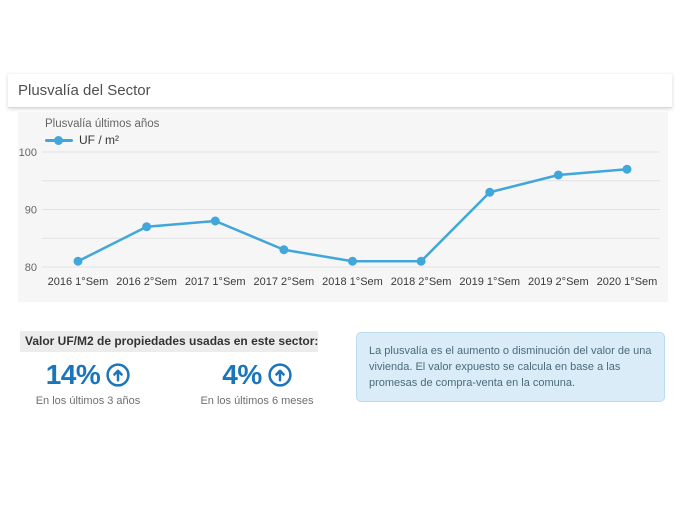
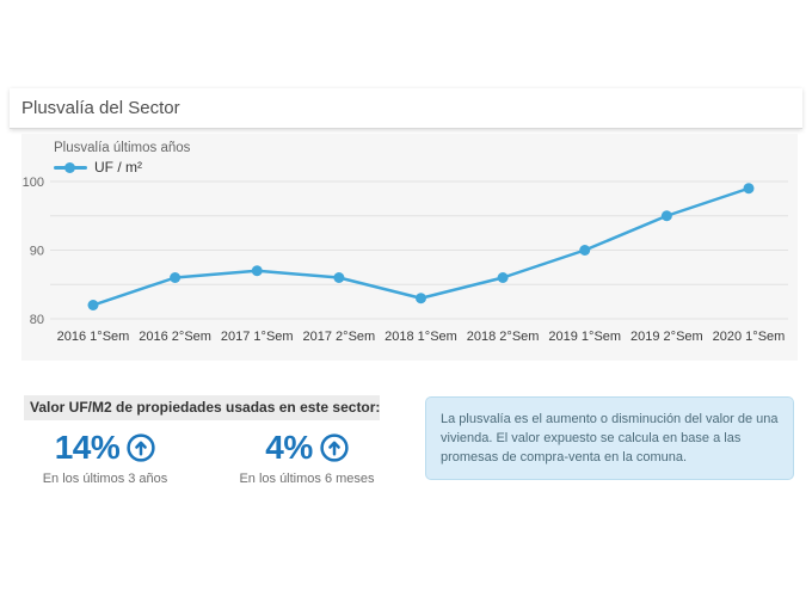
2016 1°Sem: 81 -> 82
2016 2°Sem: 87 -> 86
2017 1°Sem: 88 -> 87
2017 2°Sem: 83 -> 86
2018 1°Sem: 81 -> 83
2018 2°Sem: 81 -> 86
2019 1°Sem: 93 -> 90
2019 2°Sem: 96 -> 95
2020 1°Sem: 97 -> 99
